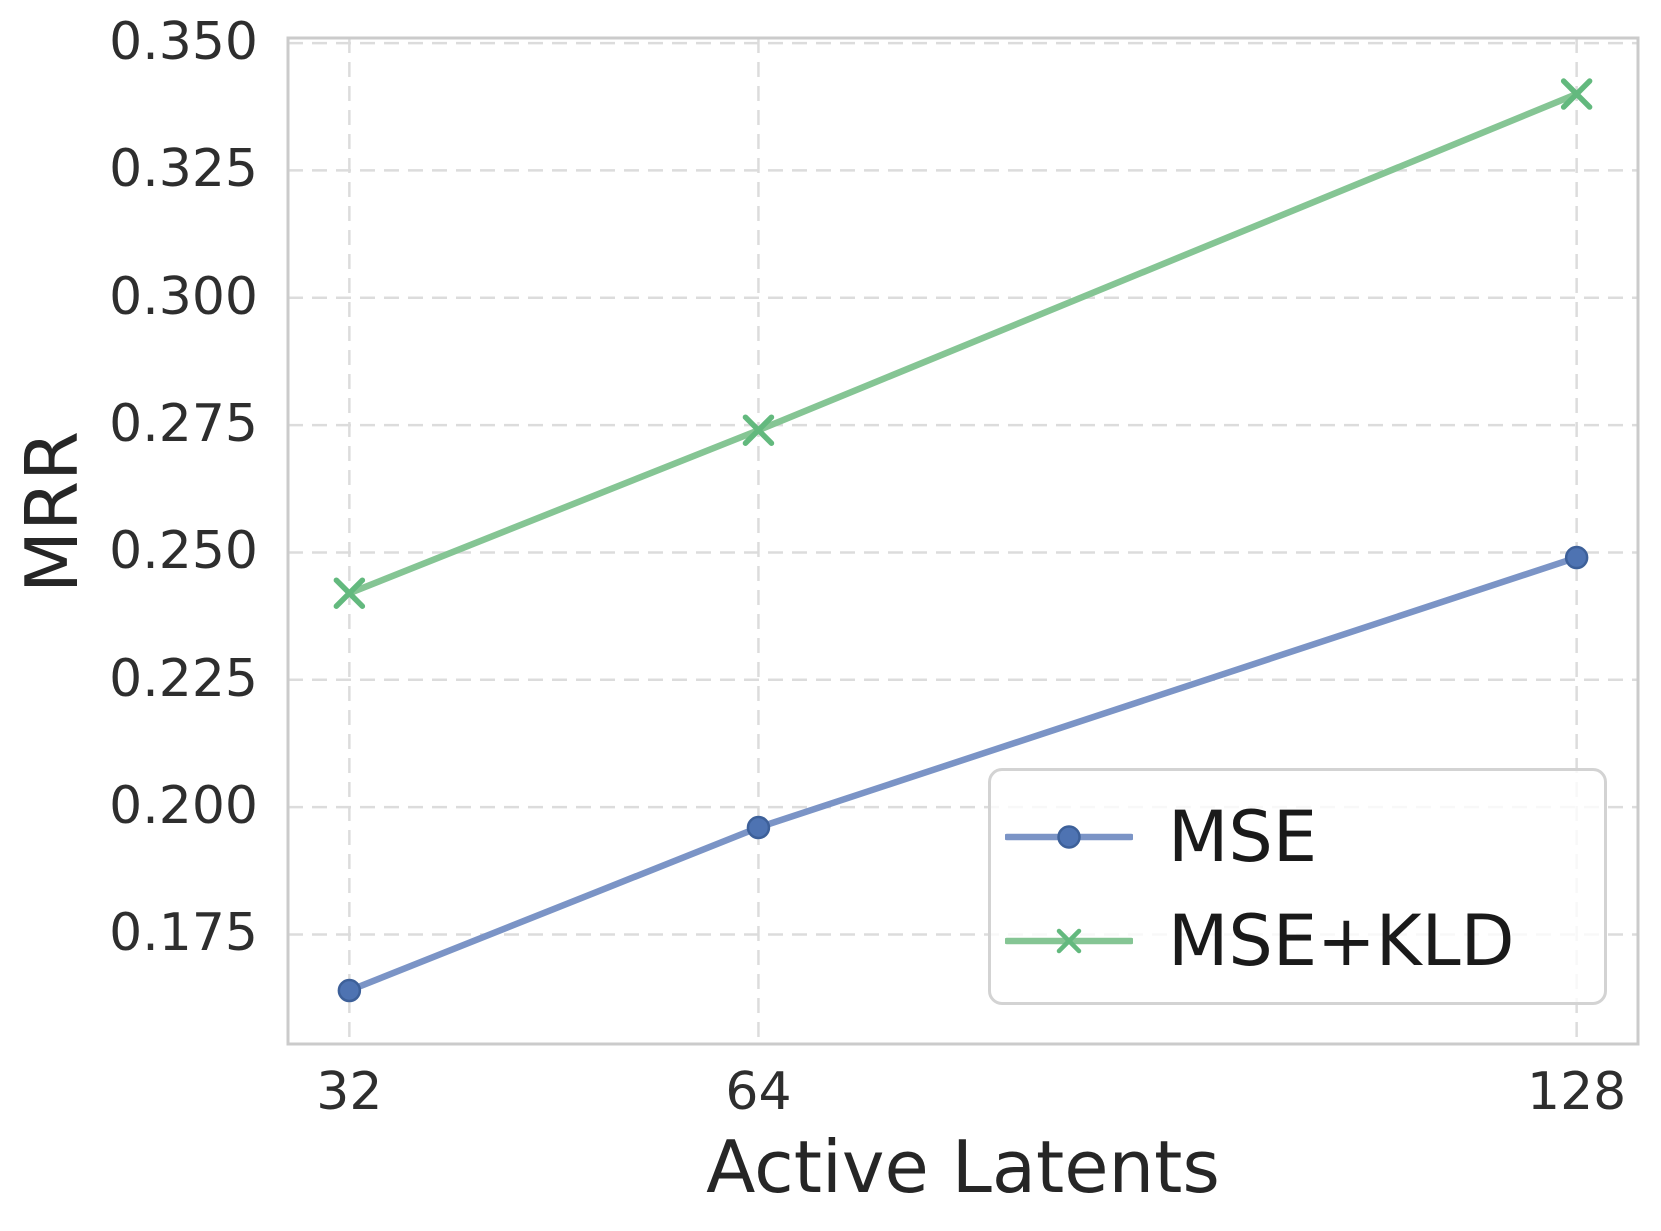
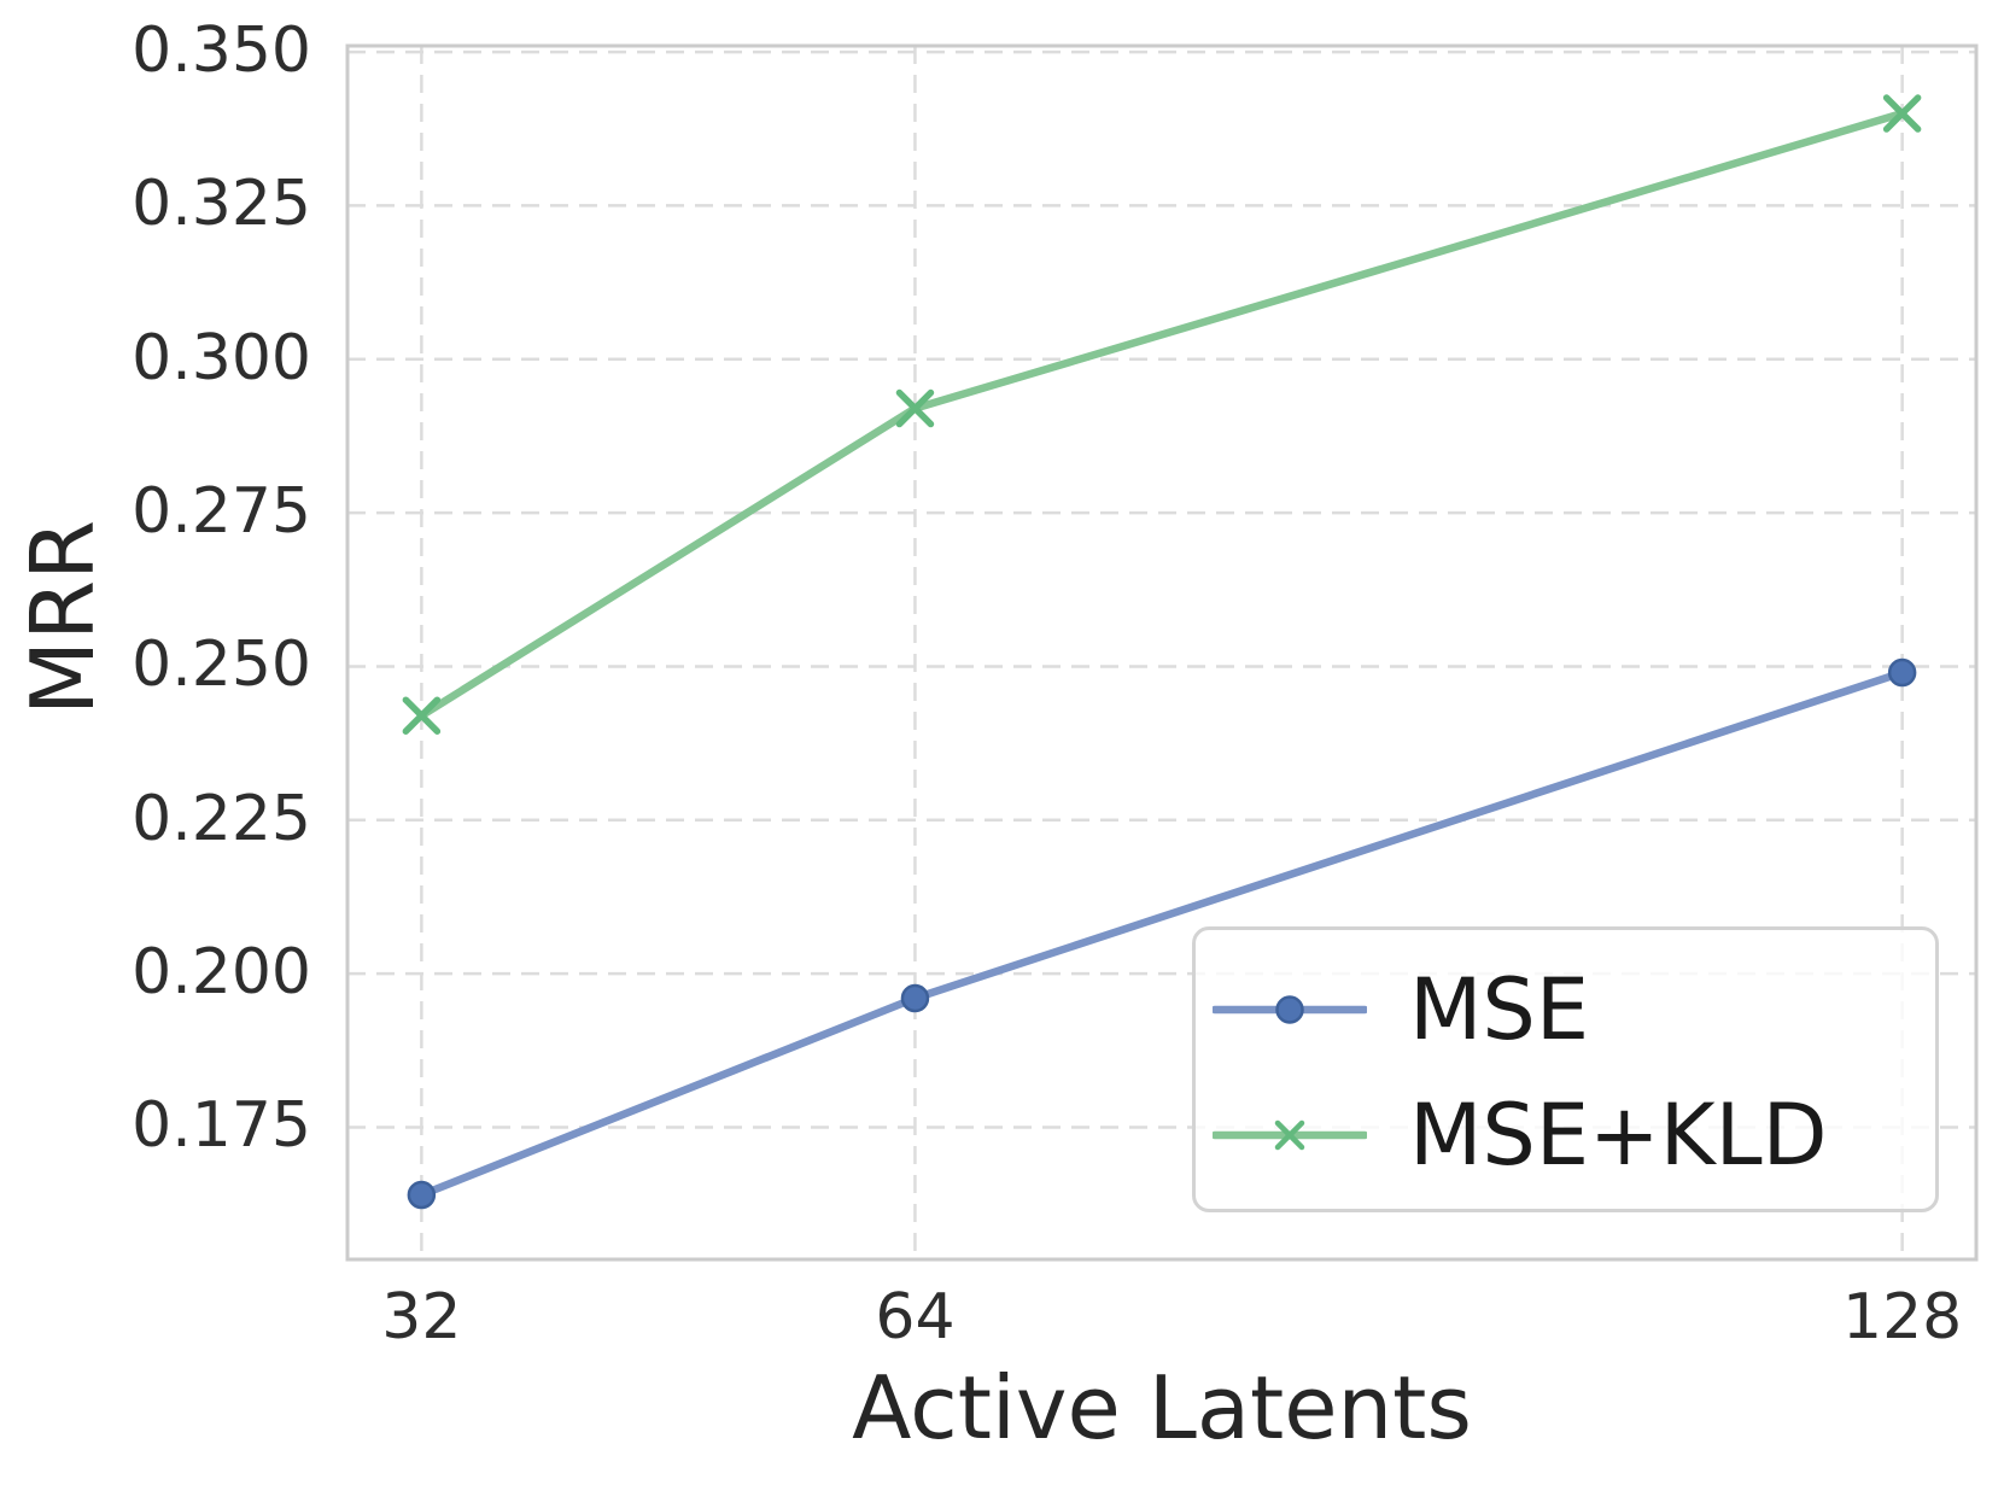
MSE+KLD/64: 0.274 -> 0.292
